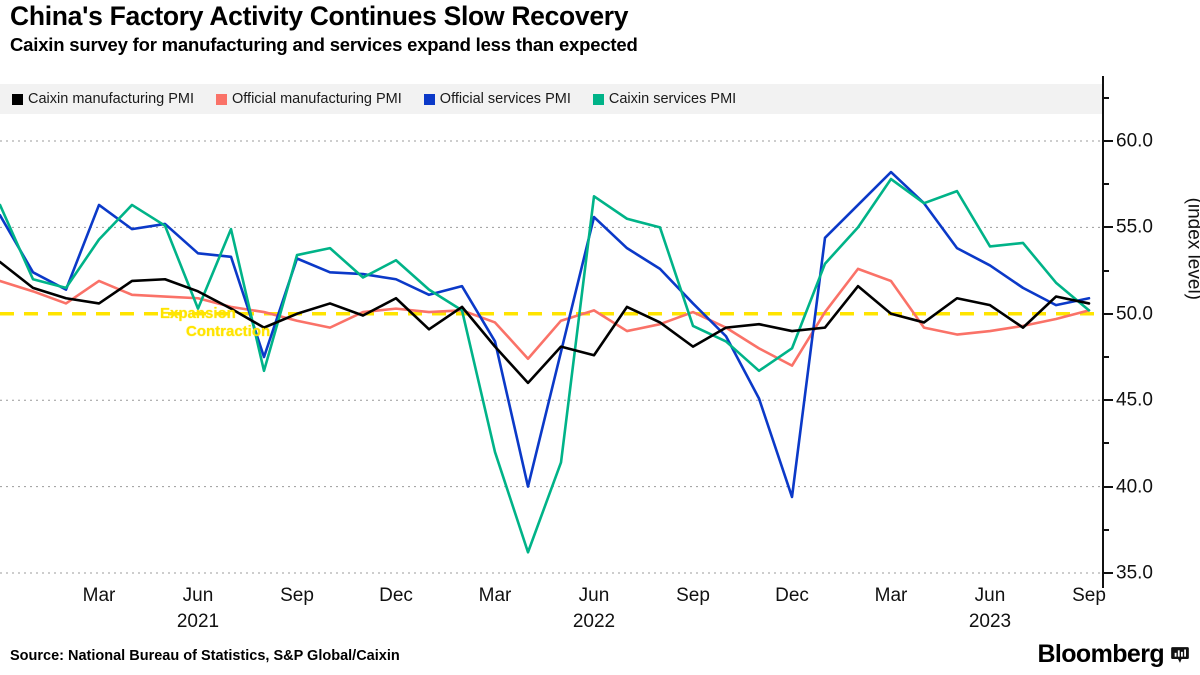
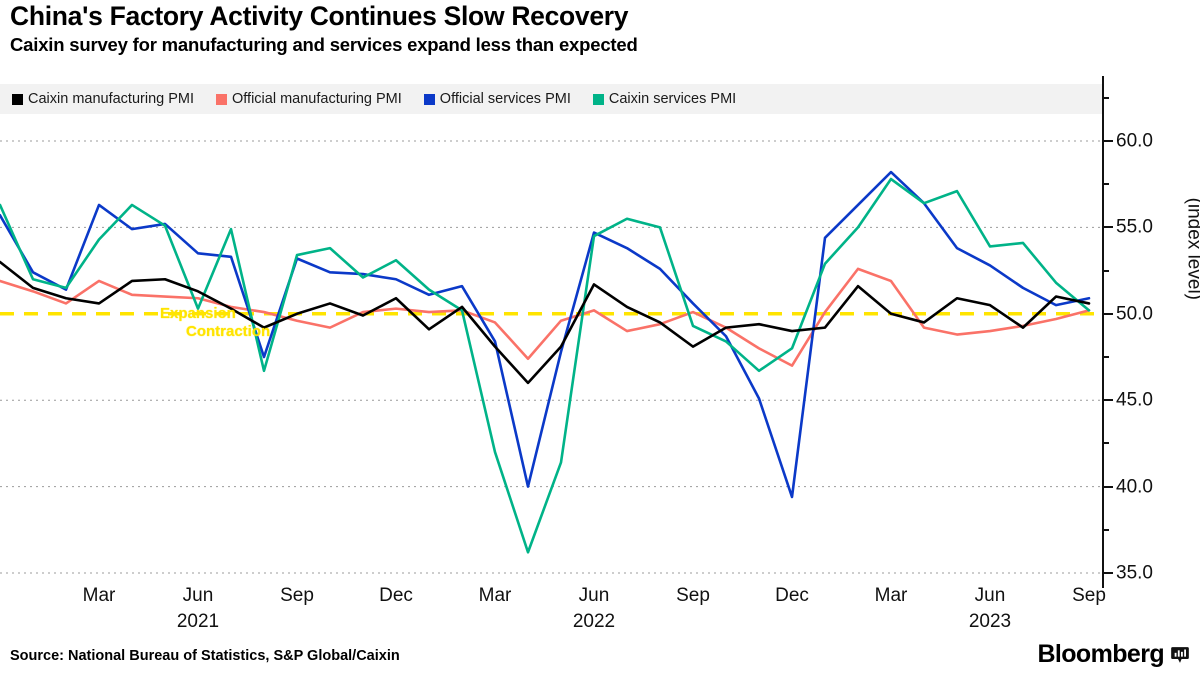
Caixin manufacturing PMI/Jun 2022: 47.6 -> 51.7
Official services PMI/Jun 2022: 55.6 -> 54.7
Caixin services PMI/Jun 2022: 56.8 -> 54.5
